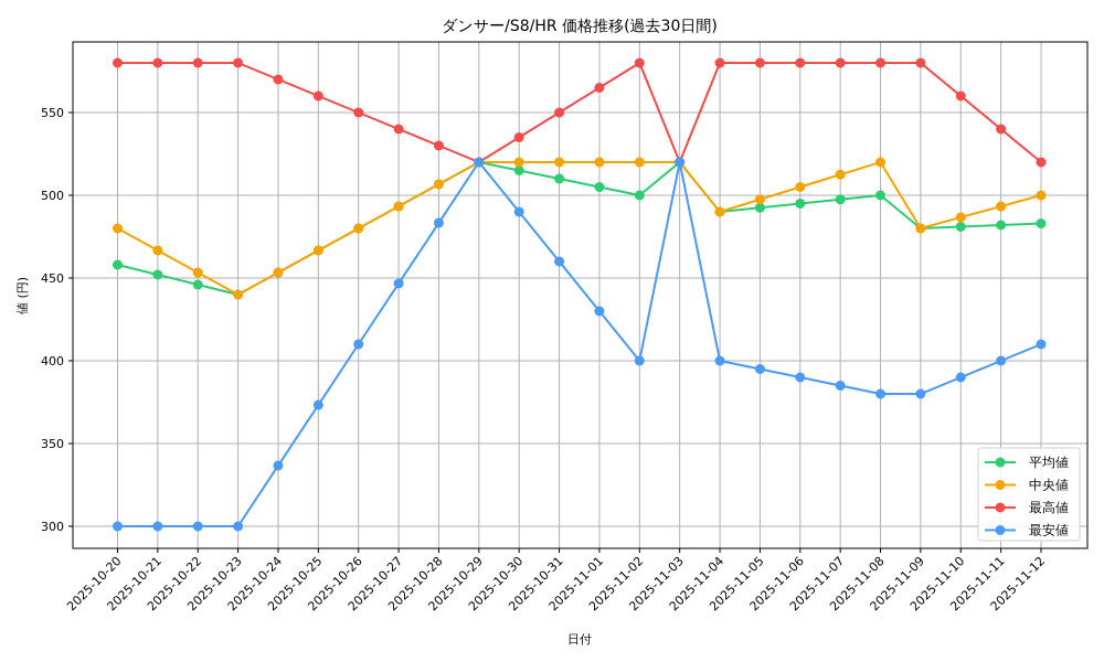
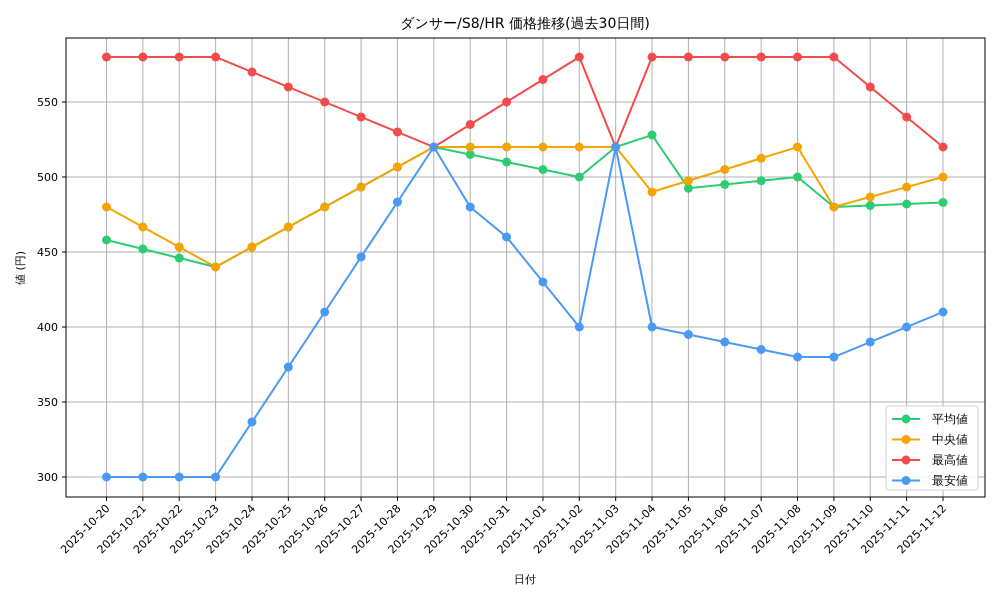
最安値/2025-10-30: 490 -> 480
平均値/2025-11-04: 490 -> 528
